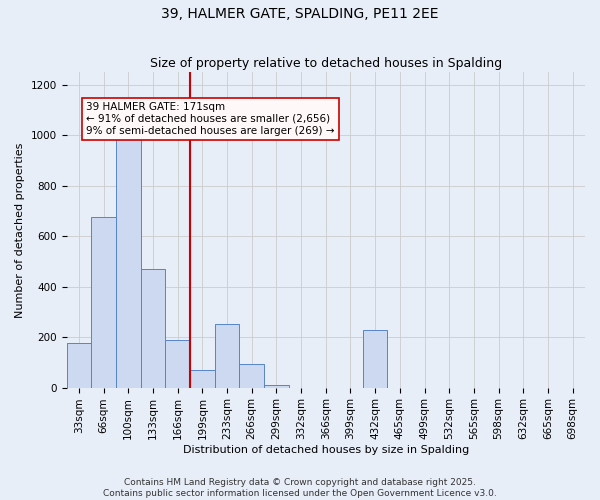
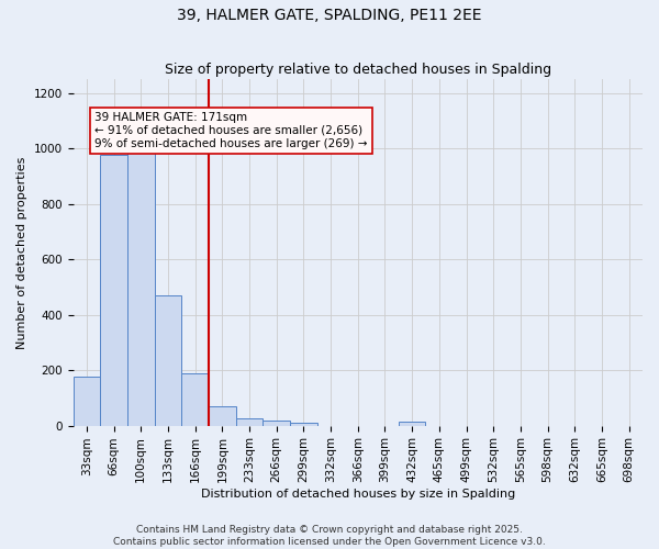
66sqm: 675 -> 975
233sqm: 250 -> 28
266sqm: 95 -> 20
432sqm: 230 -> 13
